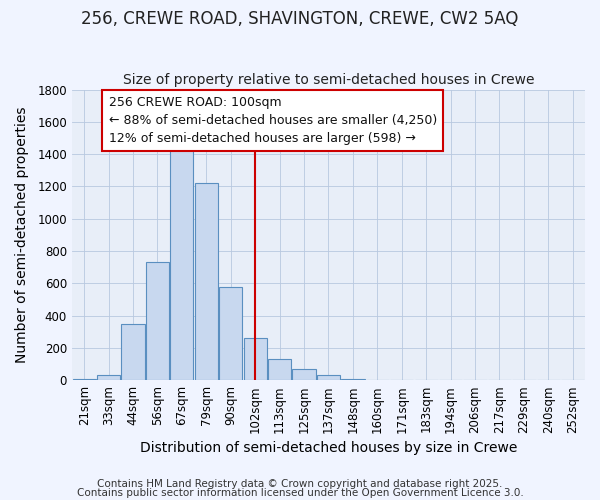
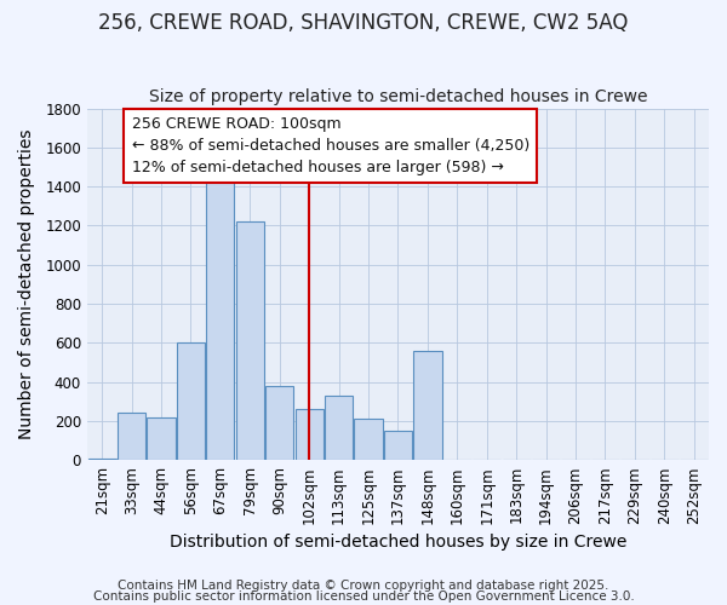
33sqm: 30 -> 240
44sqm: 350 -> 220
56sqm: 730 -> 600
90sqm: 580 -> 380
113sqm: 130 -> 330
125sqm: 70 -> 210
137sqm: 30 -> 150
148sqm: 0 -> 560
